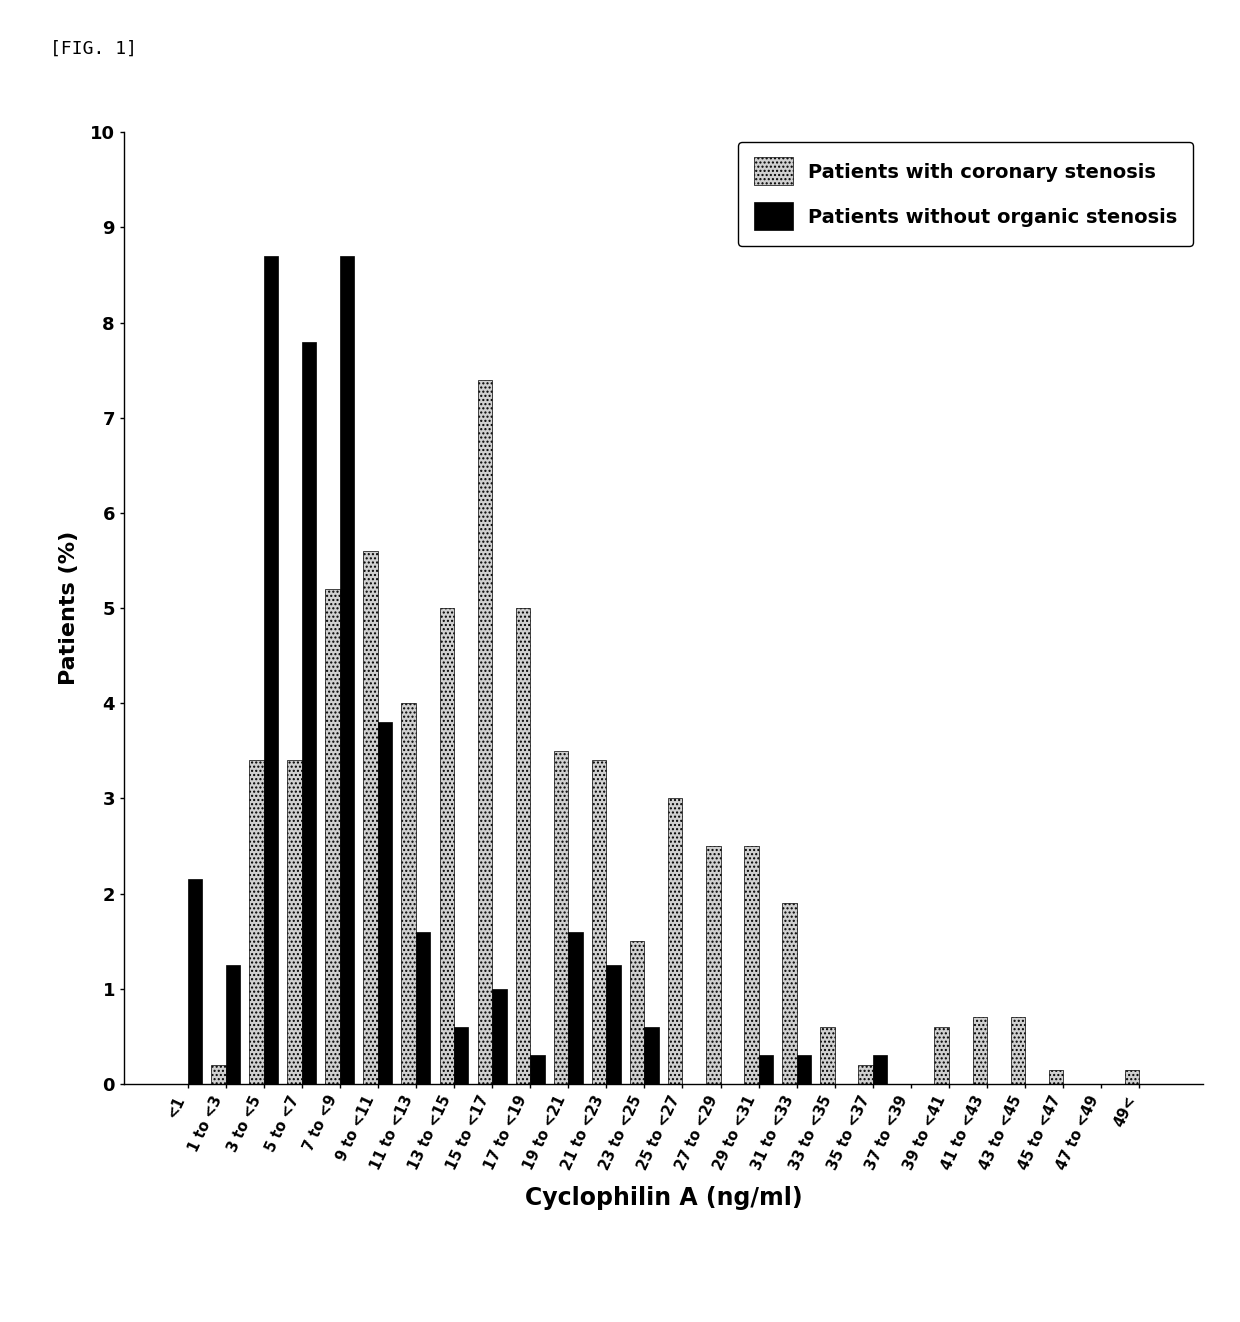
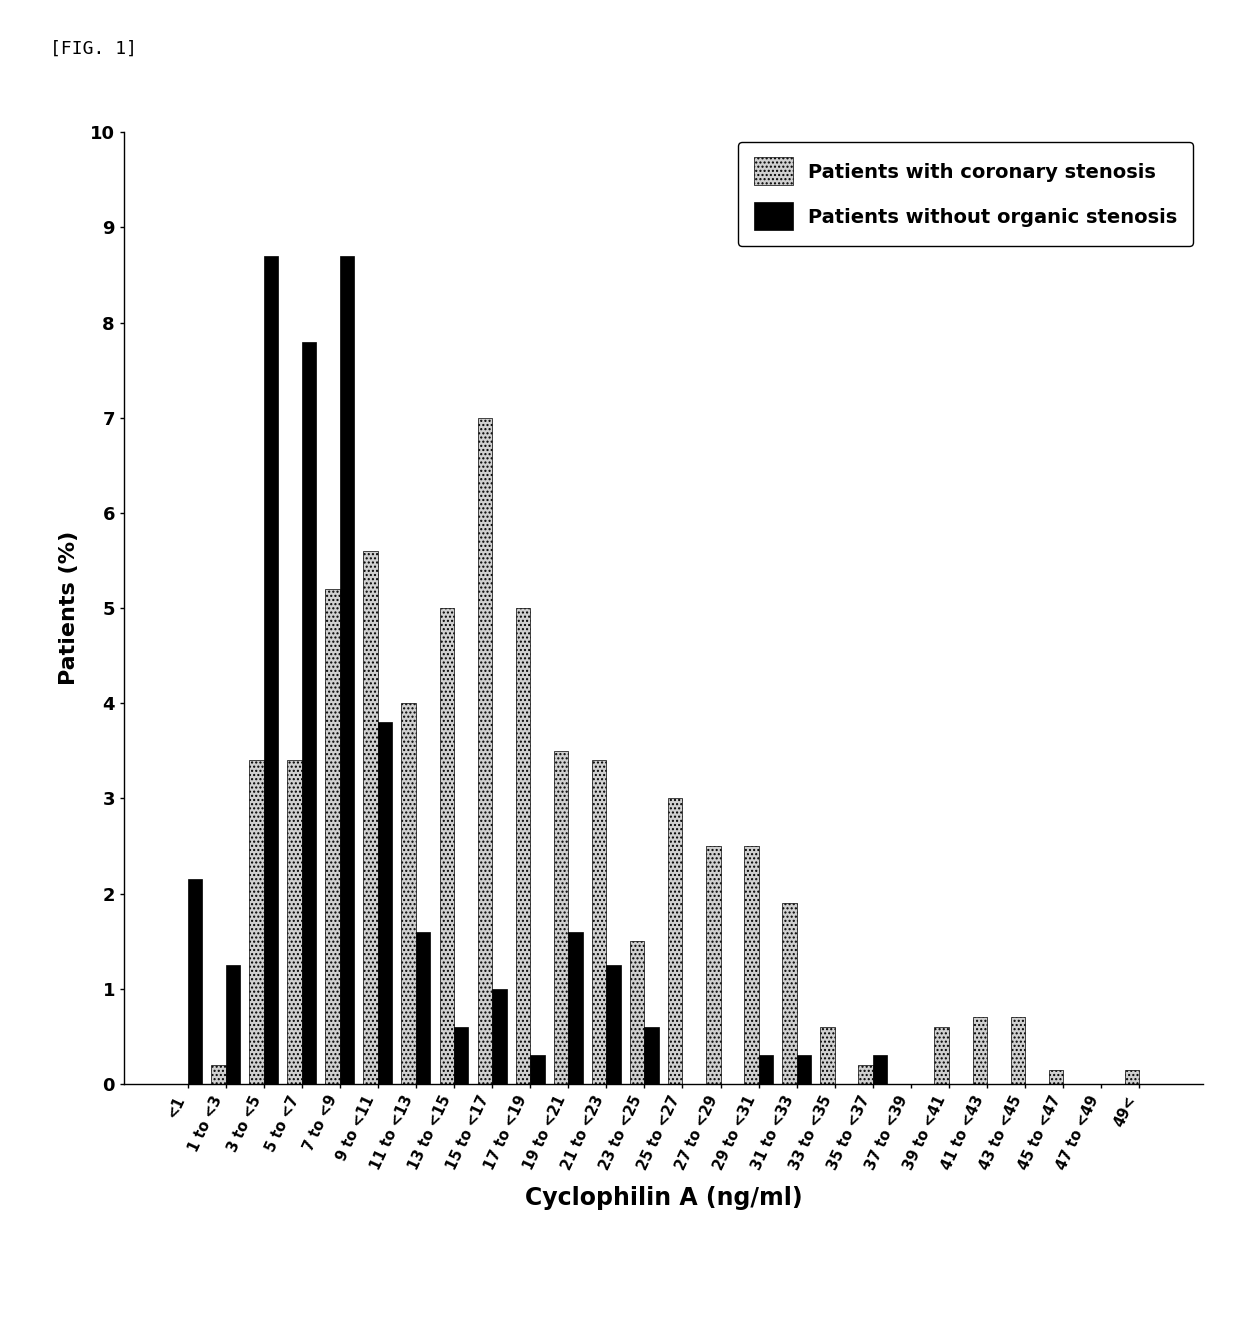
Patients with coronary stenosis/15 to <17: 7.40 -> 7.00
